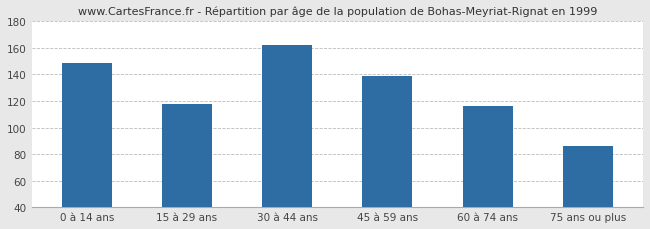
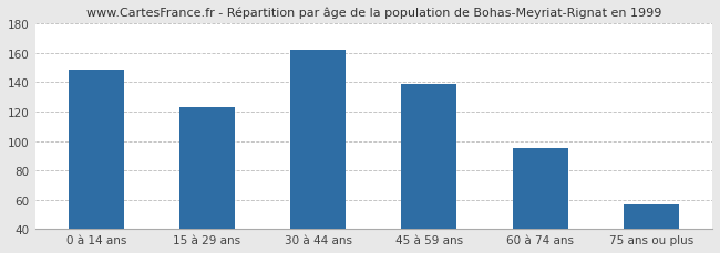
15 à 29 ans: 118 -> 123
60 à 74 ans: 116 -> 95
75 ans ou plus: 86 -> 57
